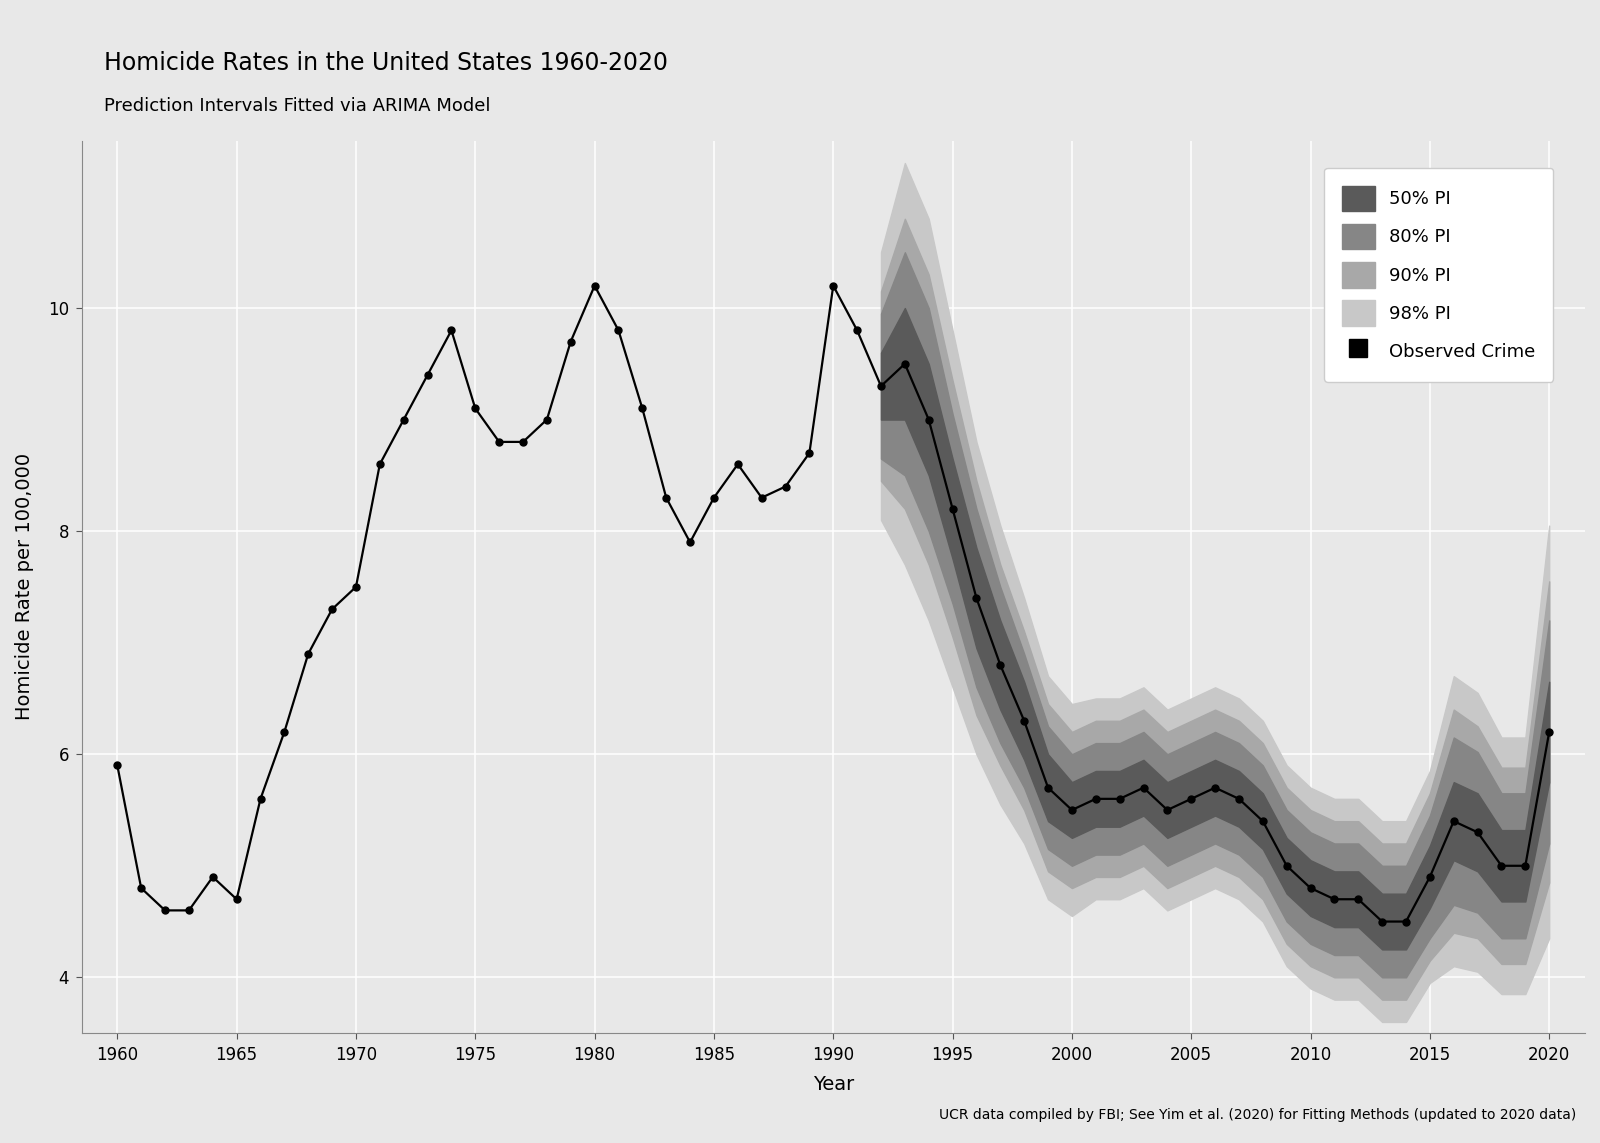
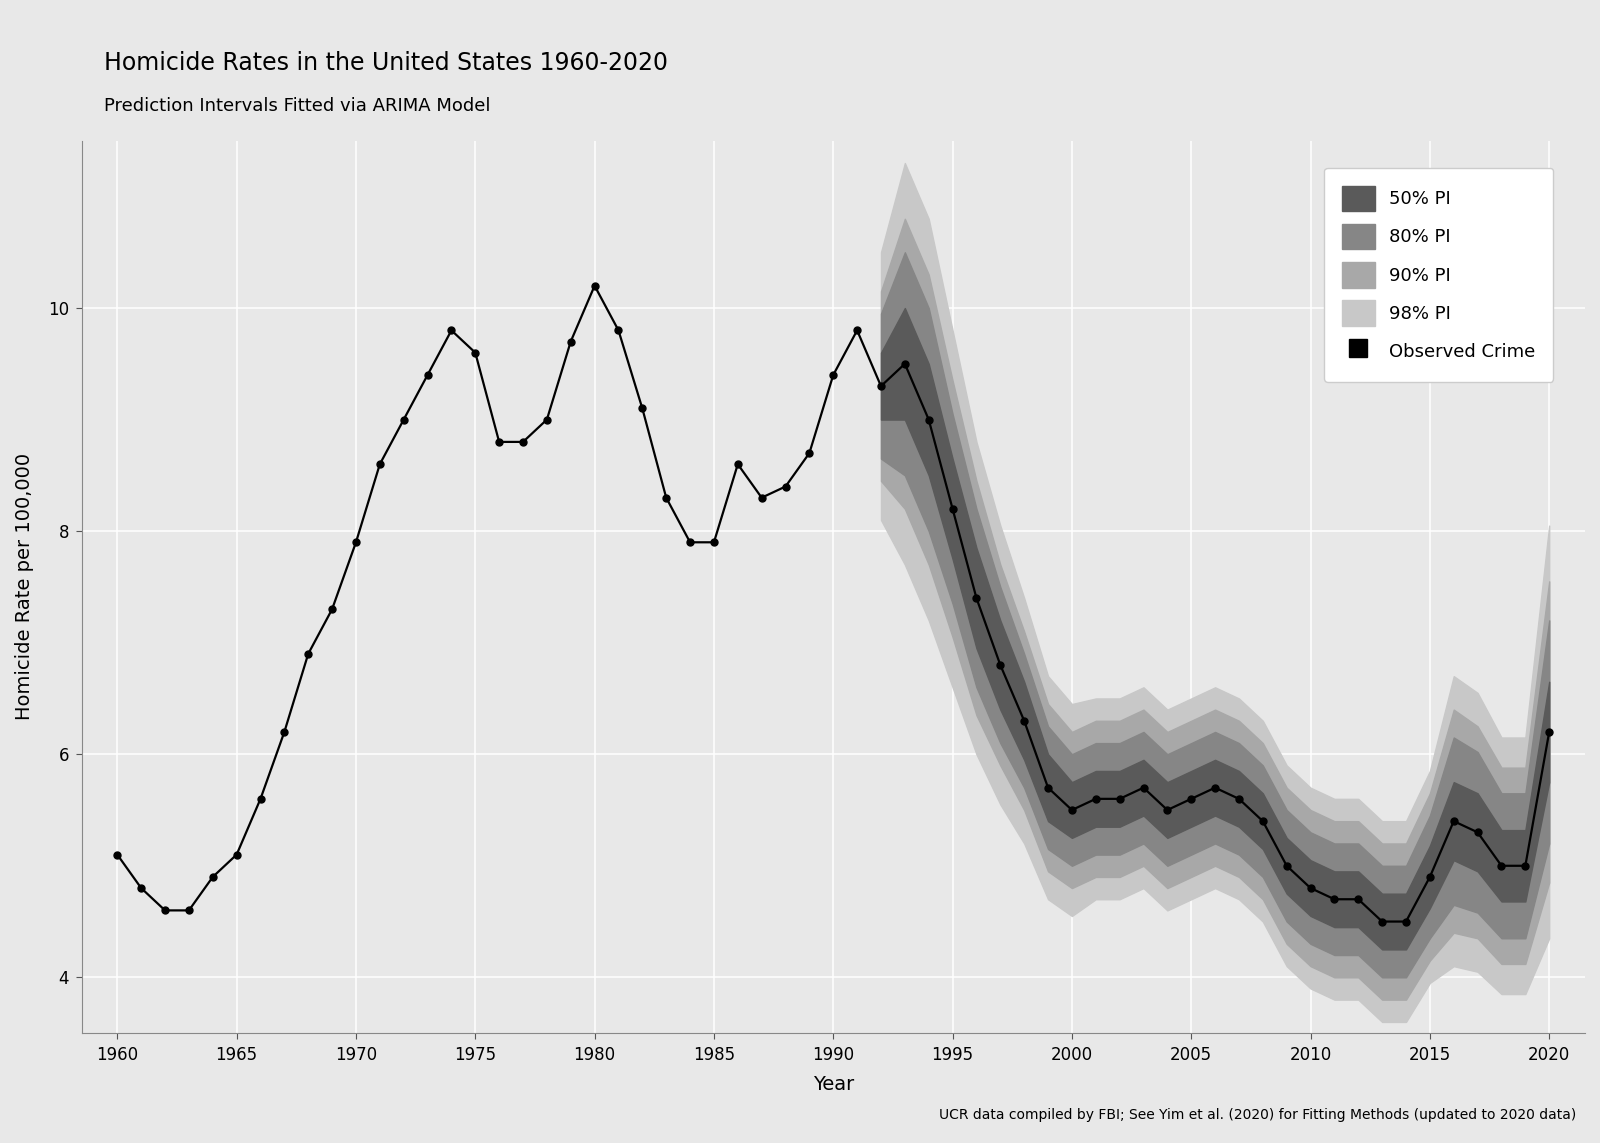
Observed Crime/1960: 5.9 -> 5.1
Observed Crime/1965: 4.7 -> 5.1
Observed Crime/1970: 7.5 -> 7.9
Observed Crime/1975: 9.1 -> 9.6
Observed Crime/1985: 8.3 -> 7.9
Observed Crime/1990: 10.2 -> 9.4
